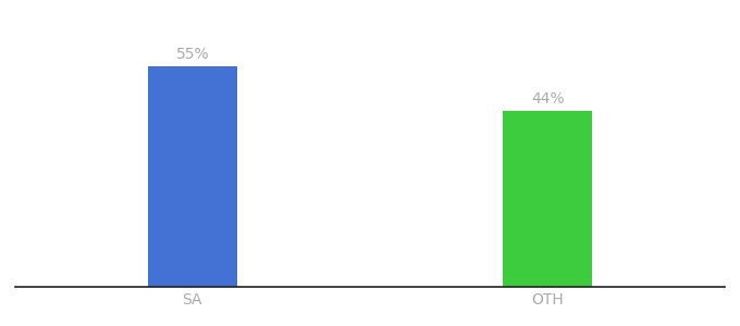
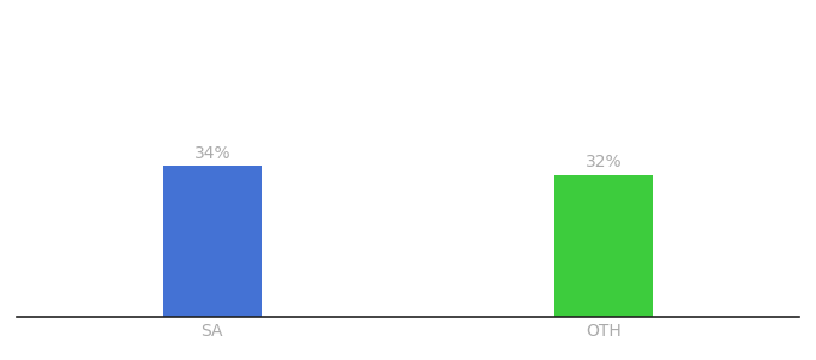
SA: 55% -> 34%
OTH: 44% -> 32%
